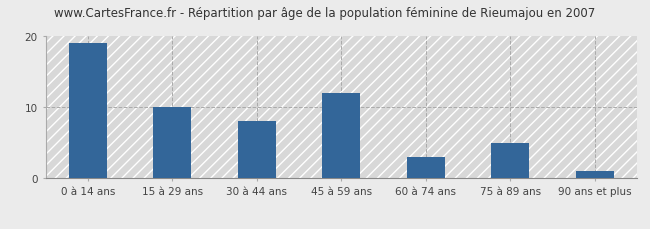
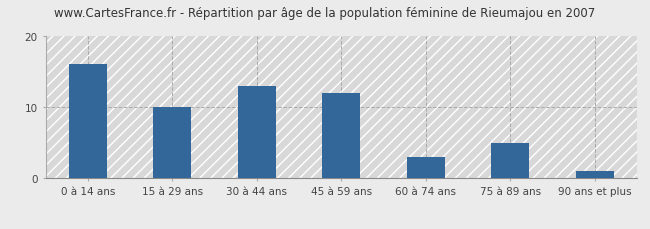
0 à 14 ans: 19 -> 16
30 à 44 ans: 8 -> 13
